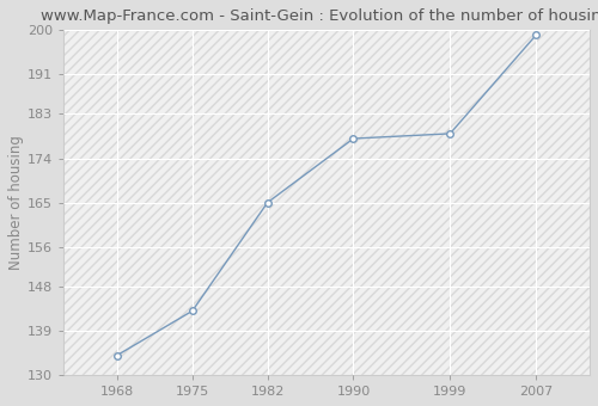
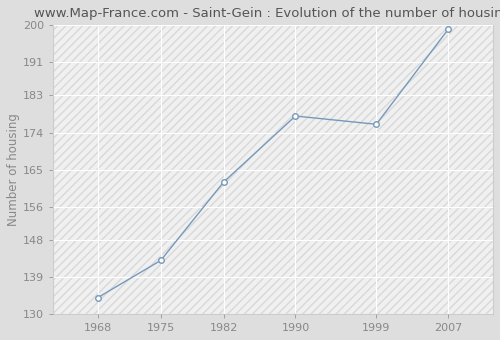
1982: 165 -> 162
1999: 179 -> 176
